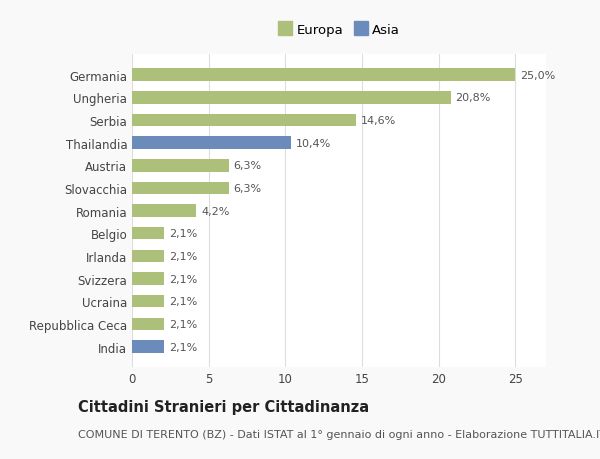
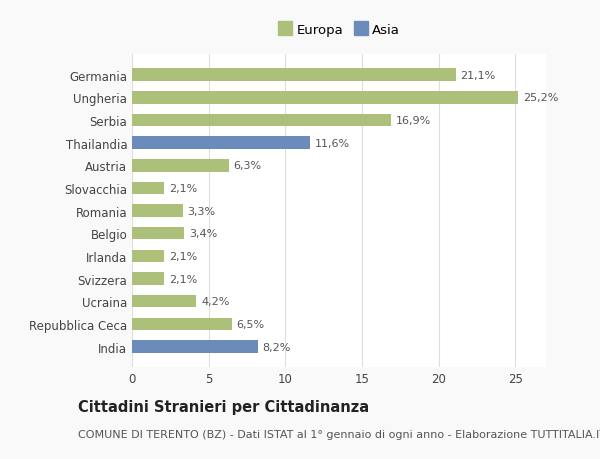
Germania: 25,0% -> 21,1%
Ungheria: 20,8% -> 25,2%
Serbia: 14,6% -> 16,9%
Thailandia: 10,4% -> 11,6%
Slovacchia: 6,3% -> 2,1%
Romania: 4,2% -> 3,3%
Belgio: 2,1% -> 3,4%
Ucraina: 2,1% -> 4,2%
Repubblica Ceca: 2,1% -> 6,5%
India: 2,1% -> 8,2%
